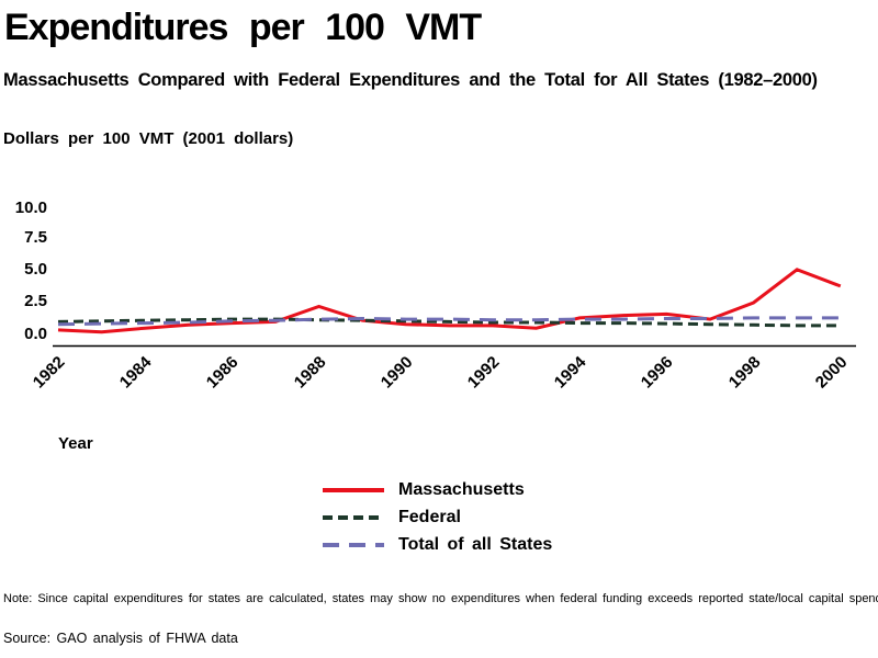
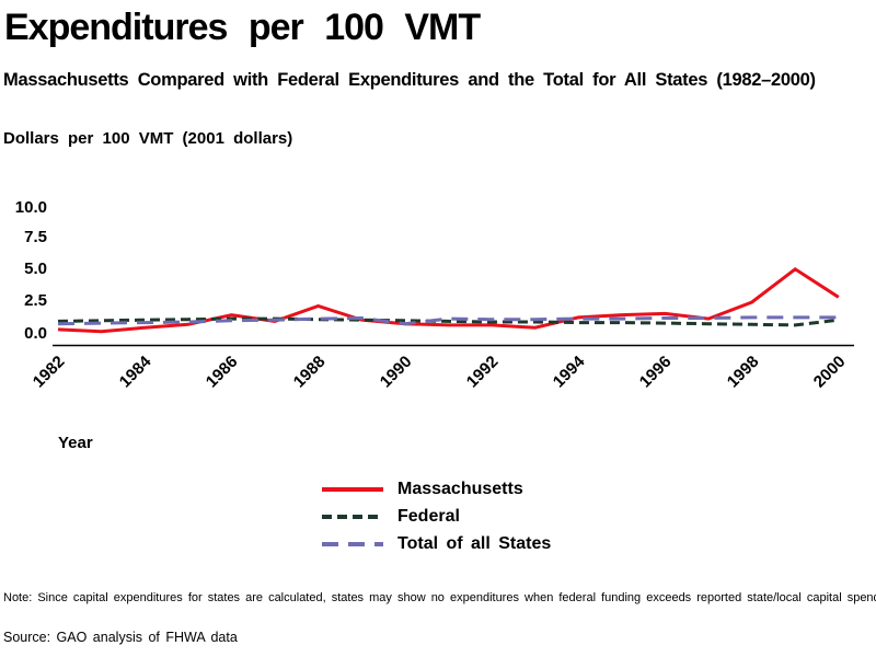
Massachusetts/1986: 0.9 -> 1.5
Total of all States/1990: 1.2 -> 0.8
Massachusetts/2000: 3.8 -> 2.9
Federal/2000: 0.7 -> 1.1
